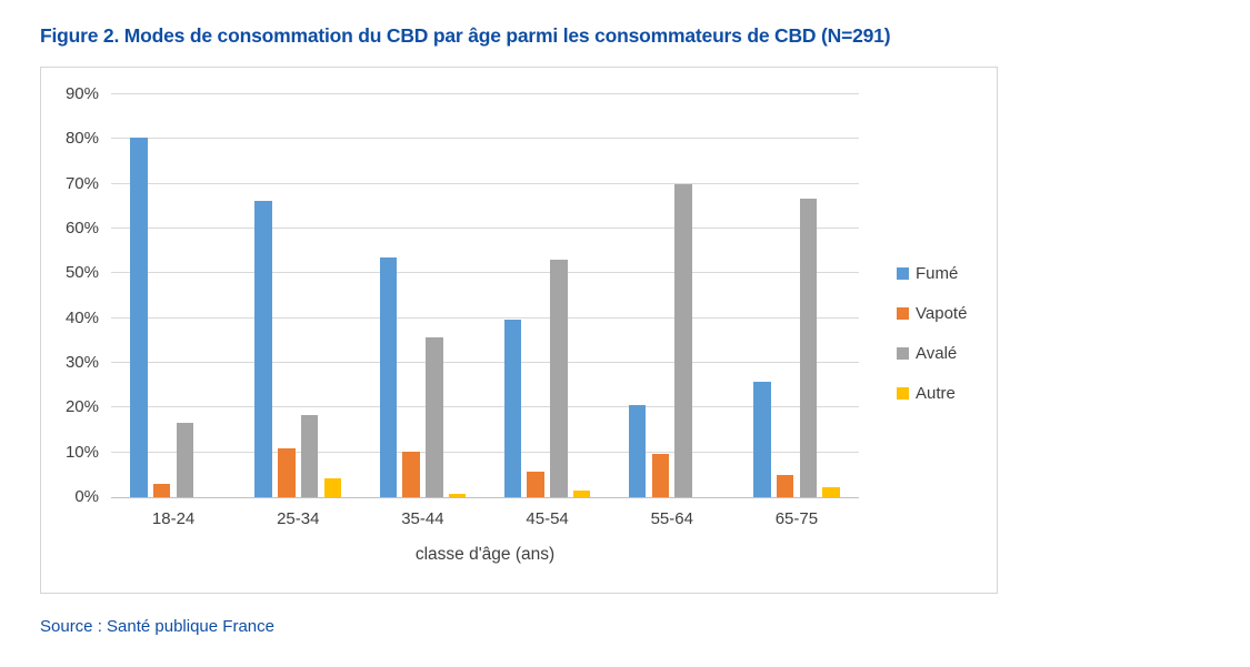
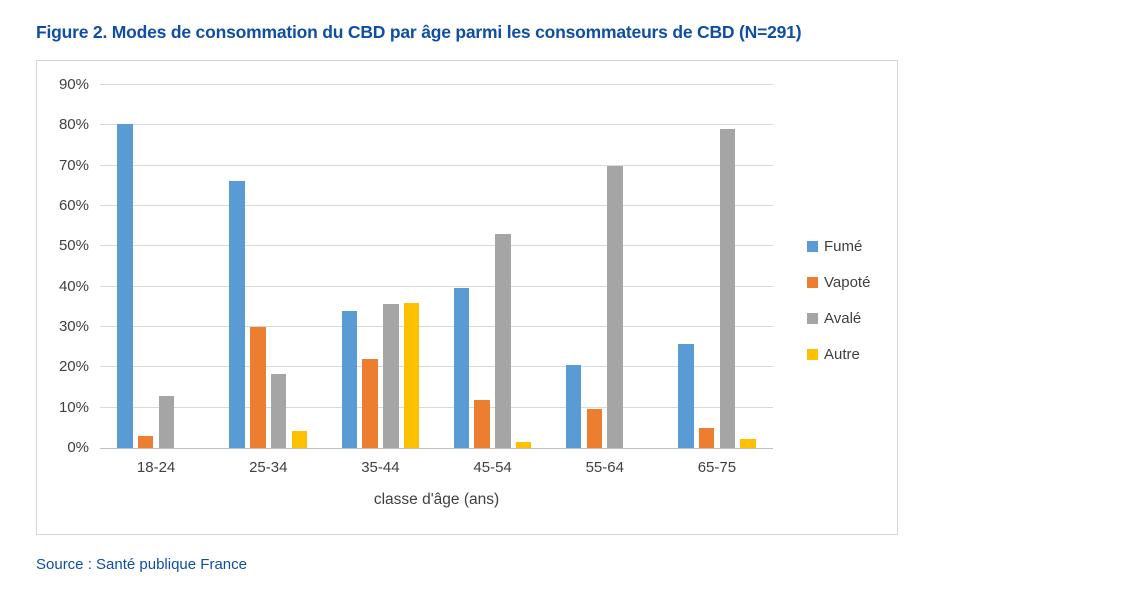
Avalé/18-24: 16% -> 13%
Vapoté/25-34: 11% -> 30%
Fumé/35-44: 54% -> 34%
Vapoté/35-44: 10% -> 22%
Autre/35-44: 1% -> 36%
Vapoté/45-54: 6% -> 12%
Avalé/65-75: 67% -> 79%
